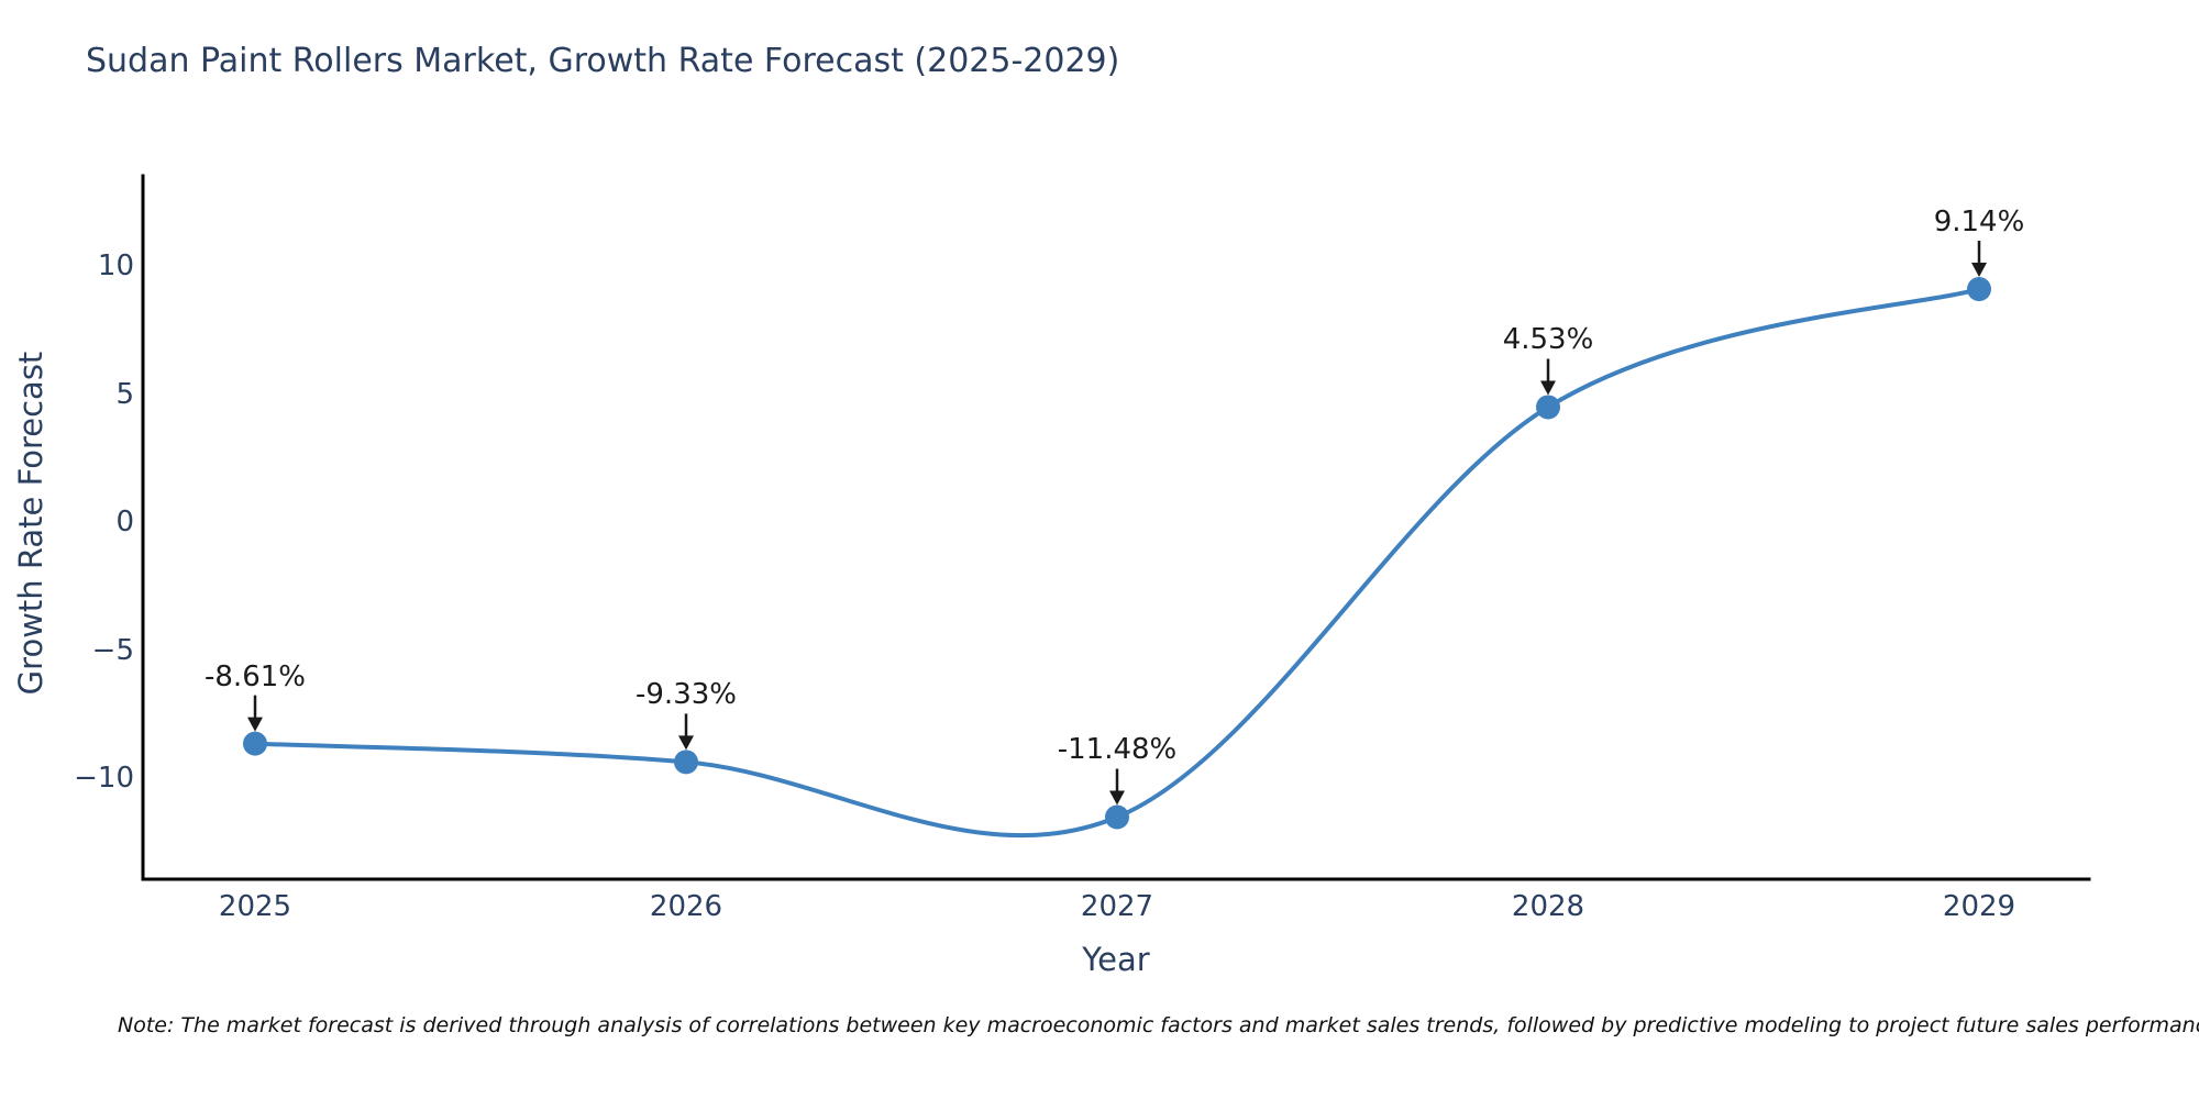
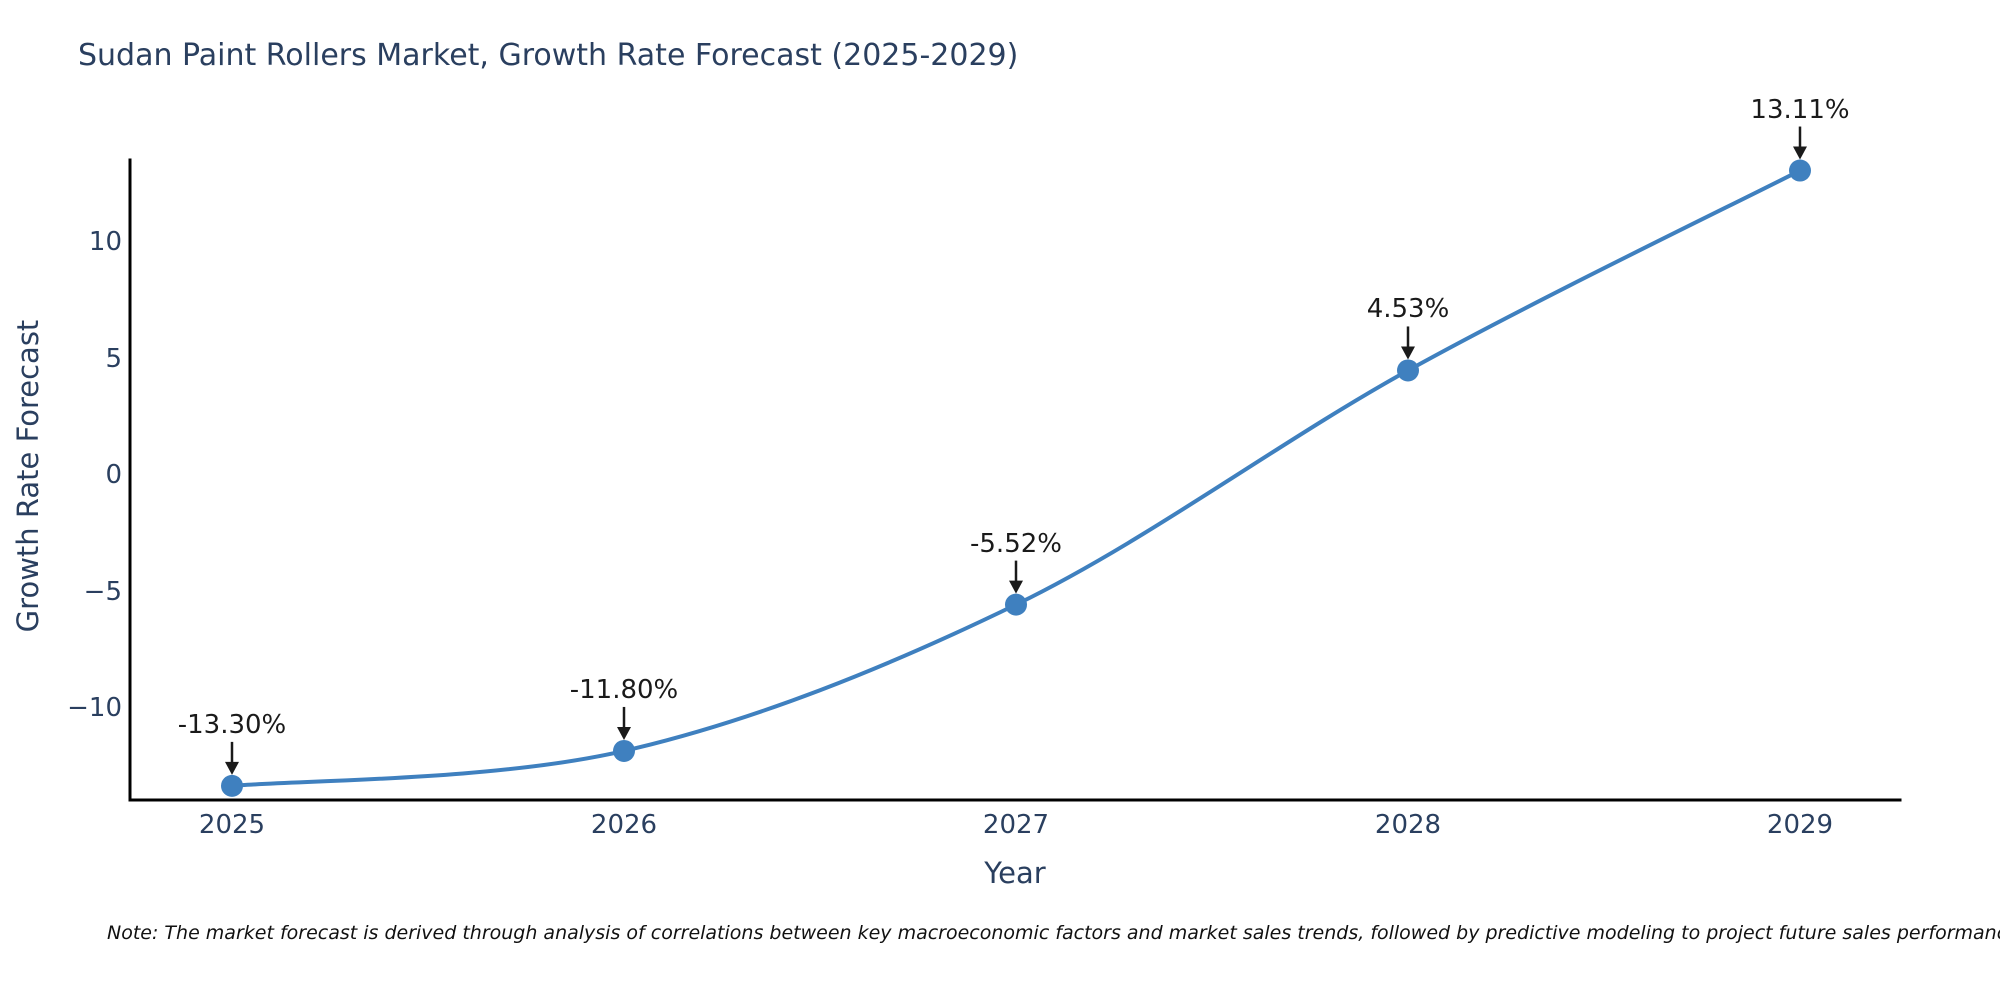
2025: -8.61% -> -13.30%
2026: -9.33% -> -11.80%
2027: -11.48% -> -5.52%
2029: 9.14% -> 13.11%
